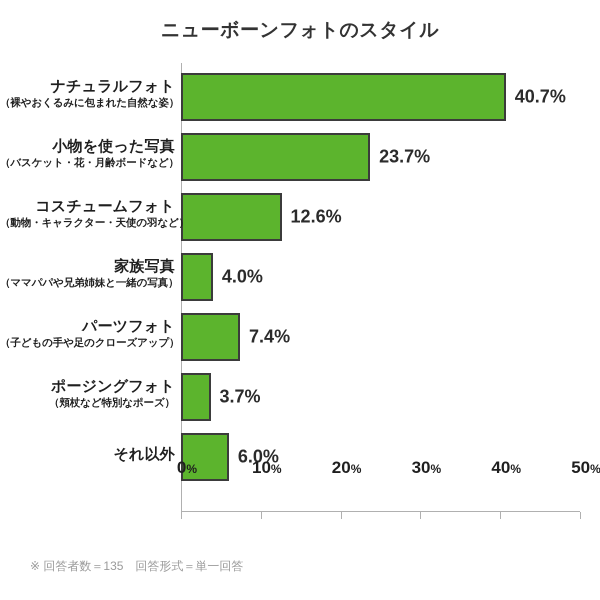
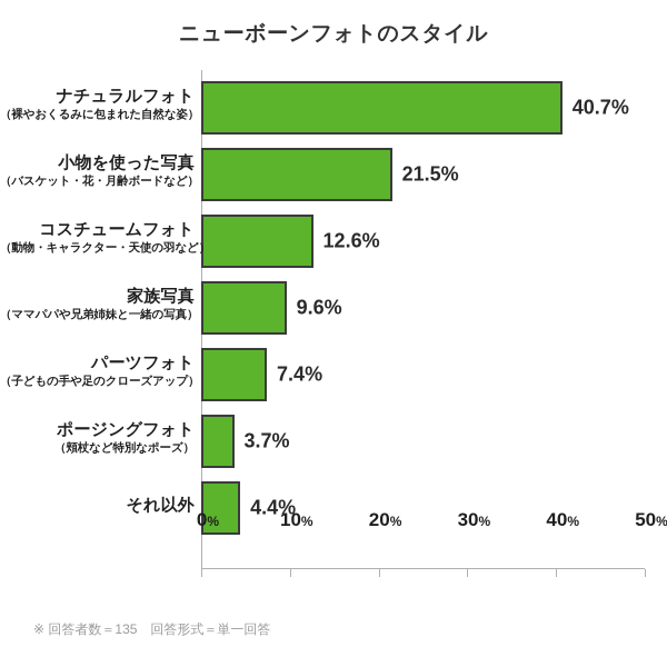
小物を使った写真: 23.7% -> 21.5%
家族写真: 4.0% -> 9.6%
それ以外: 6.0% -> 4.4%
